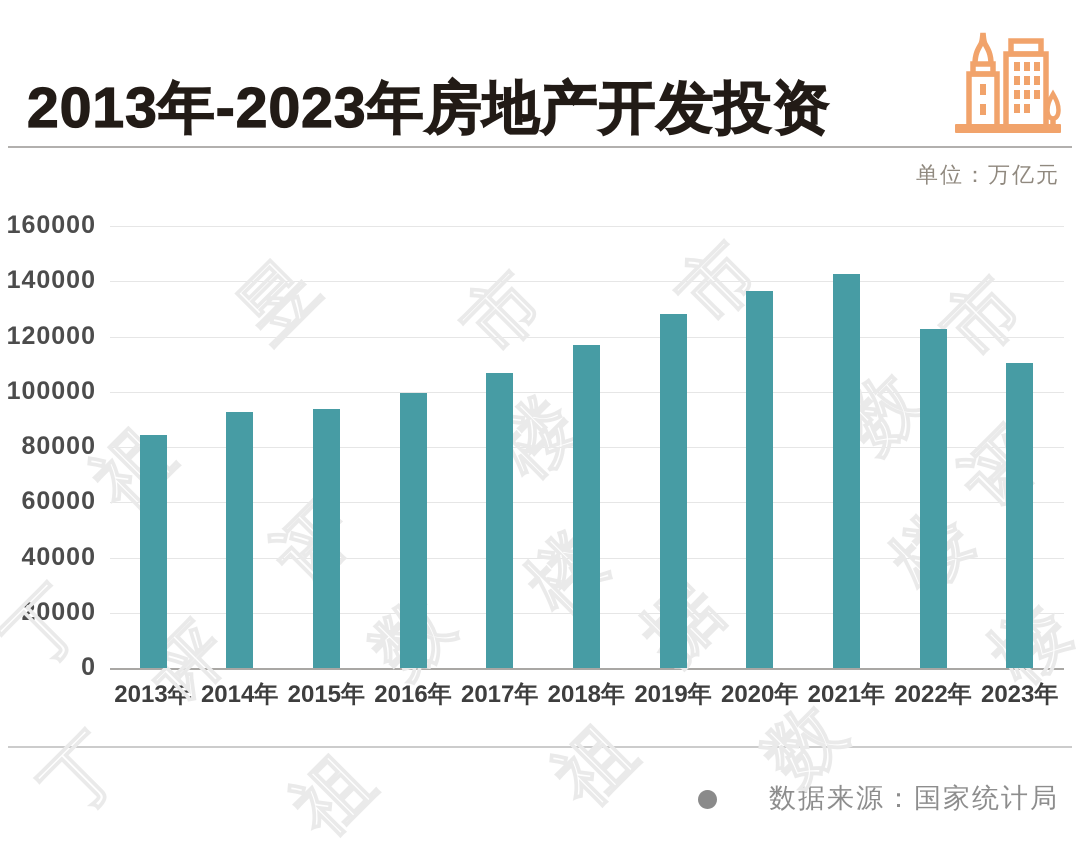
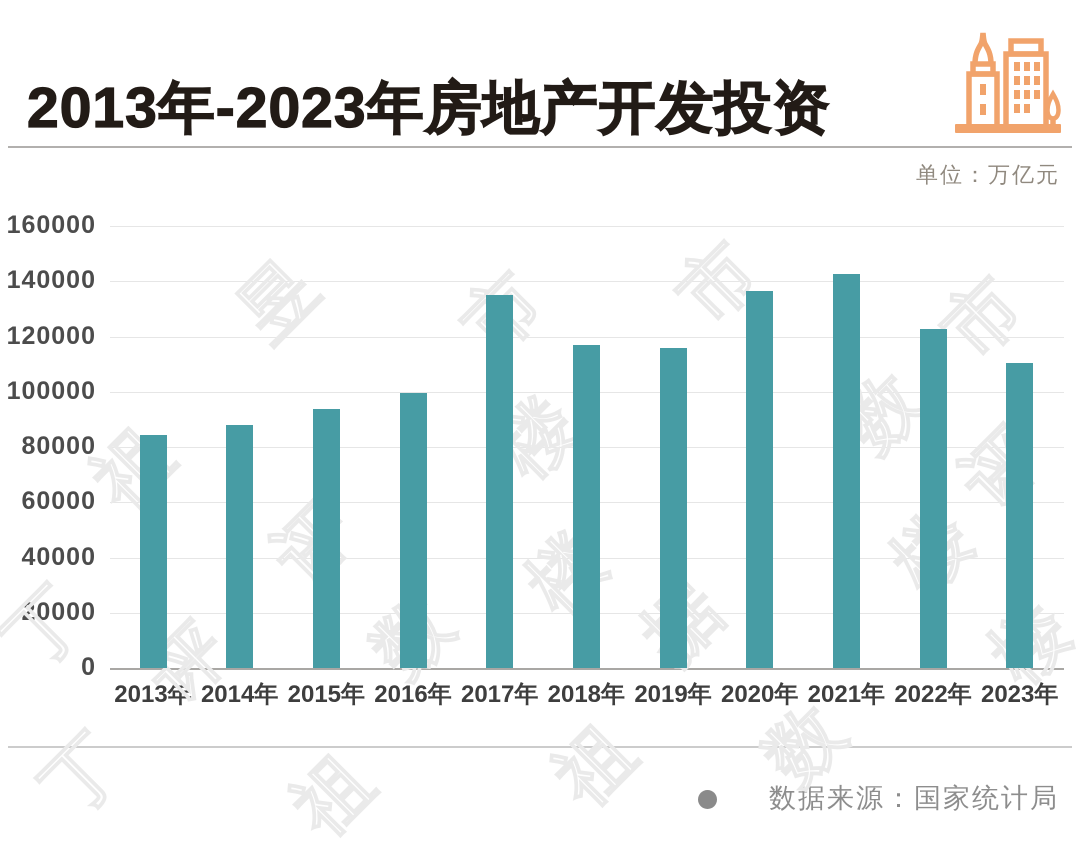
2014年: 93000 -> 88000
2017年: 107000 -> 135000
2019年: 128000 -> 116000
